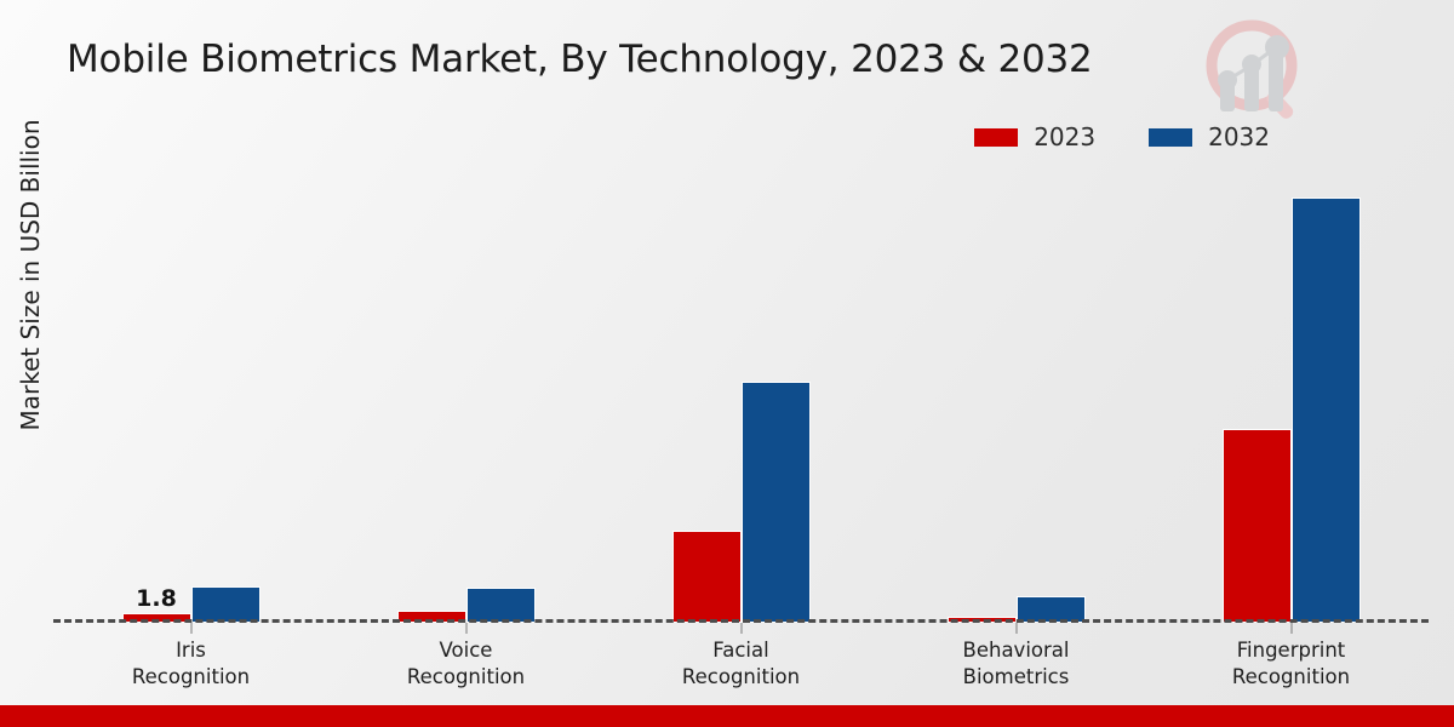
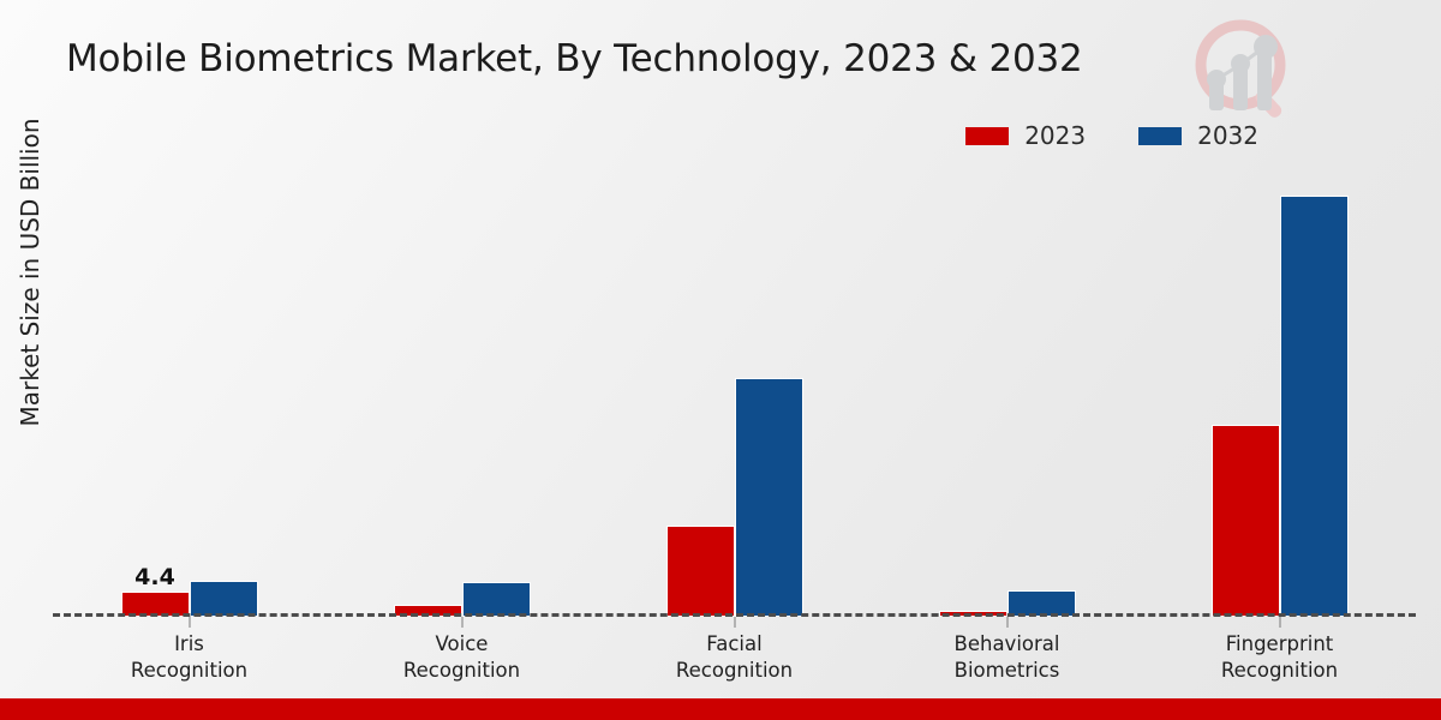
2023/Iris Recognition: 1.8 -> 4.4
